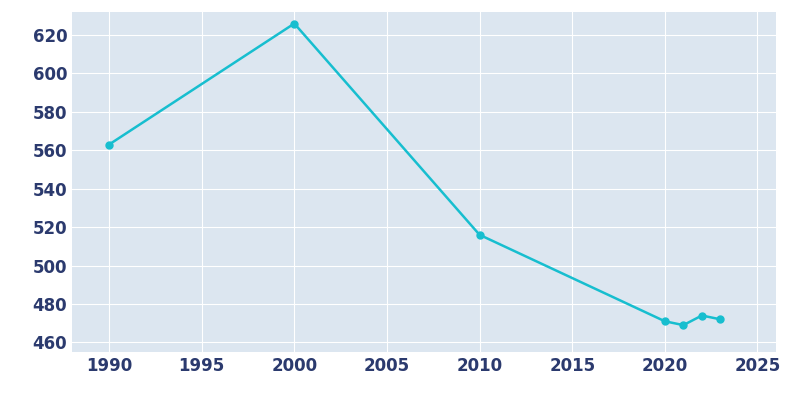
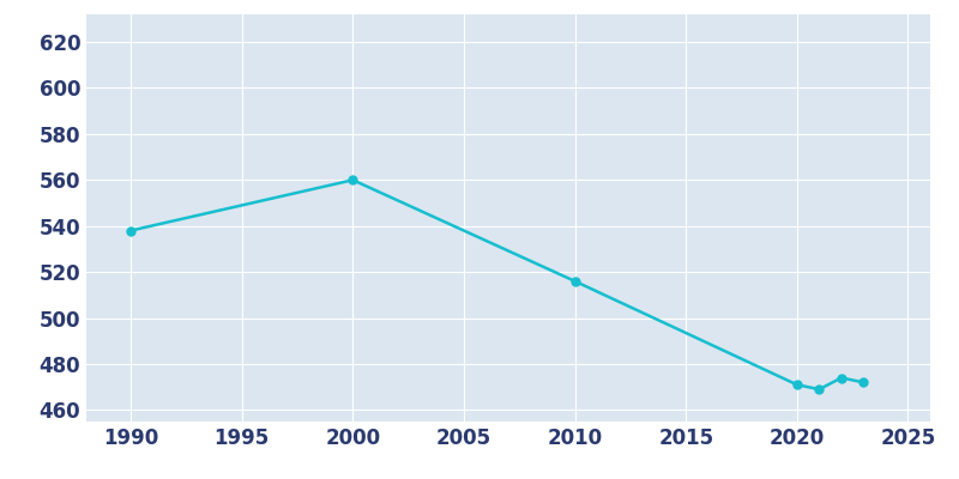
1990: 563 -> 538
2000: 626 -> 560
